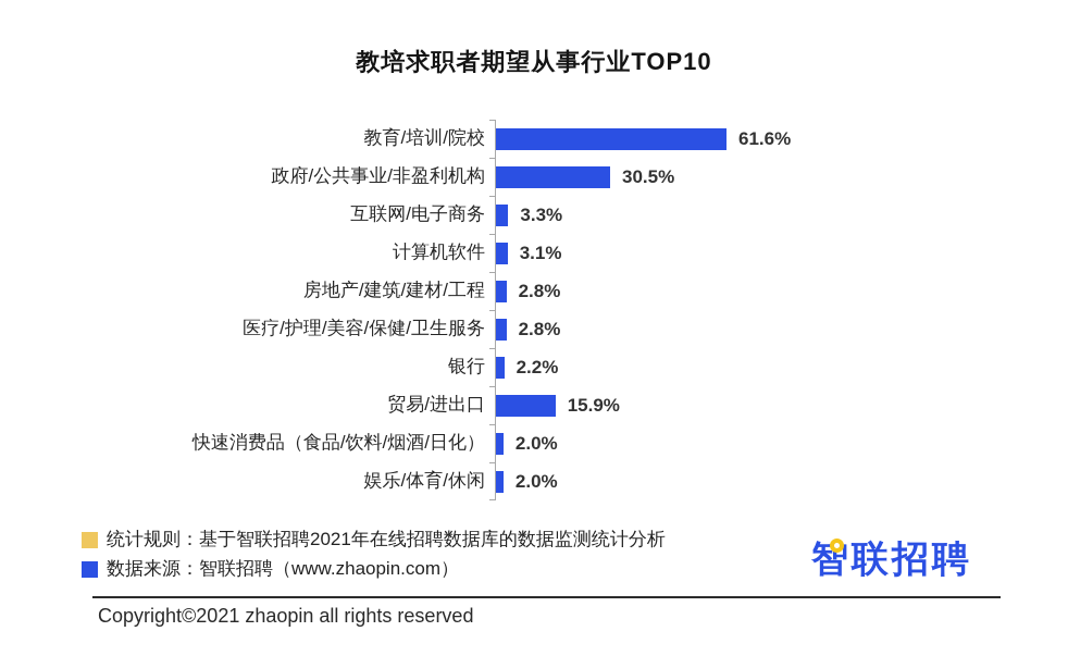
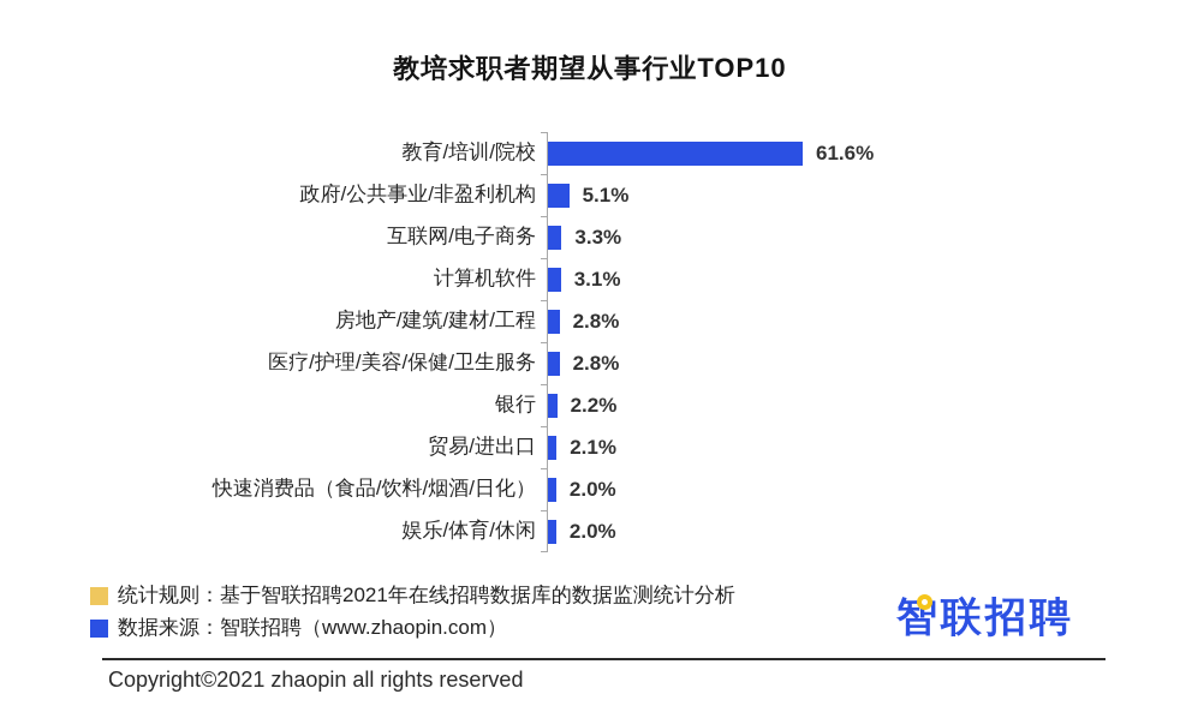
政府/公共事业/非盈利机构: 30.5% -> 5.1%
贸易/进出口: 15.9% -> 2.1%
